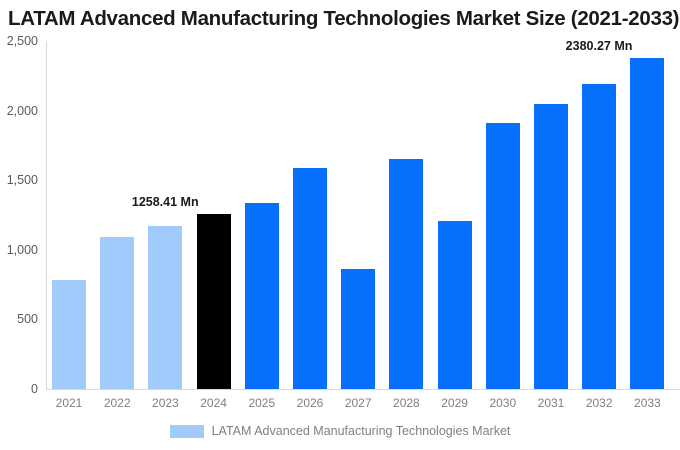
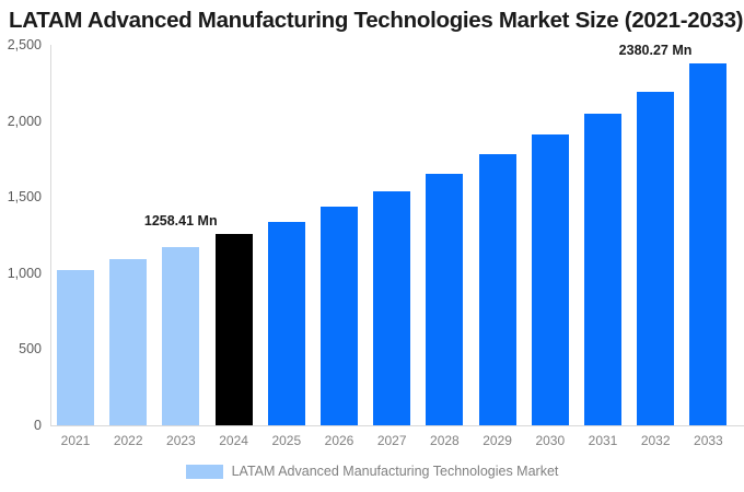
2021: 780 -> 1020
2026: 1590 -> 1440
2027: 860 -> 1540
2029: 1210 -> 1780
